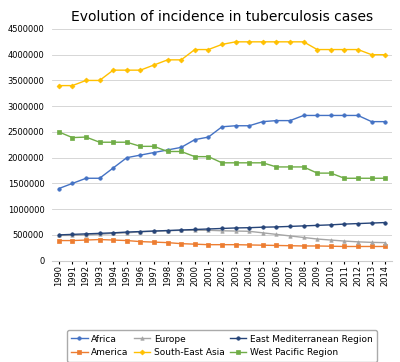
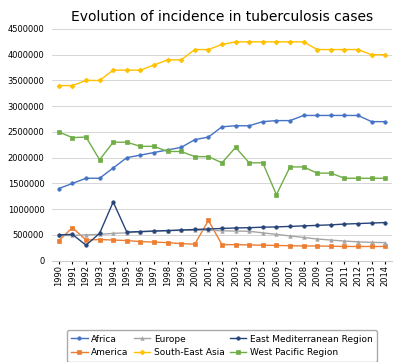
America/1991: 390000 -> 640000
East Mediterranean Region/1992: 520000 -> 300000
West Pacific Region/1993: 2300000 -> 1960000
East Mediterranean Region/1994: 540000 -> 1140000
America/2001: 310000 -> 780000
West Pacific Region/2003: 1900000 -> 2200000
West Pacific Region/2006: 1820000 -> 1280000
